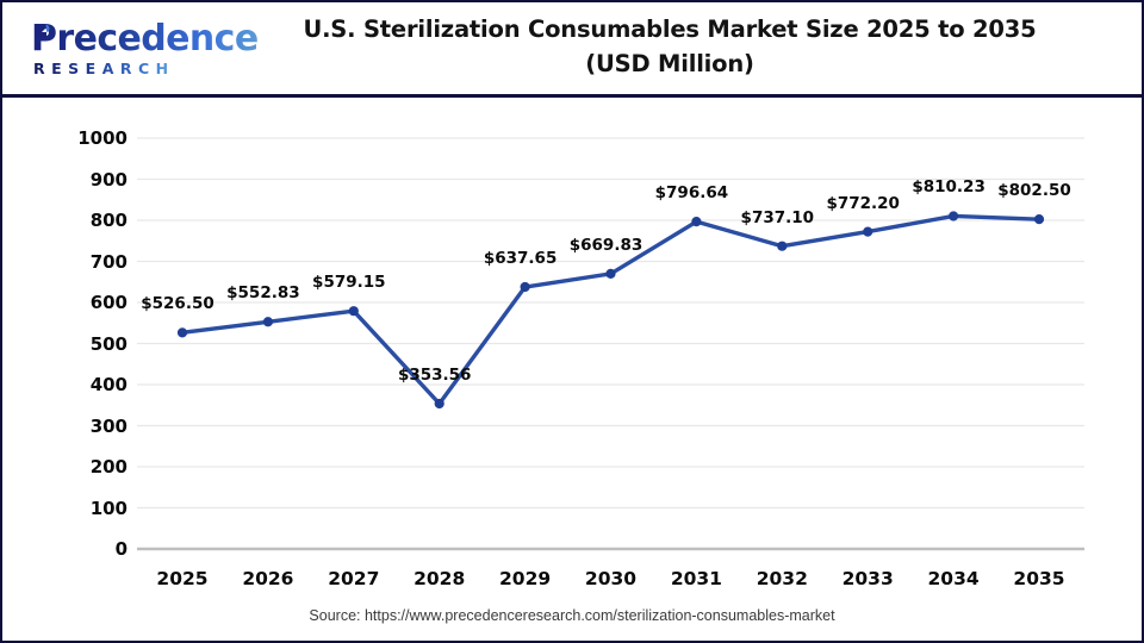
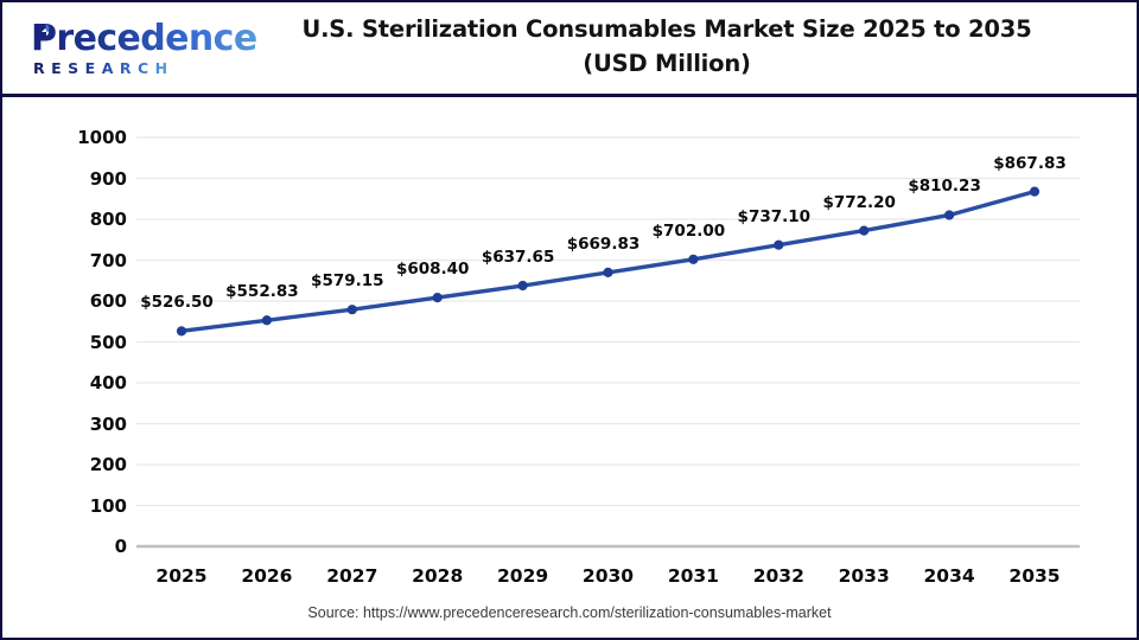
2028: $353.56 -> $608.40
2031: $796.64 -> $702.00
2035: $802.50 -> $867.83
